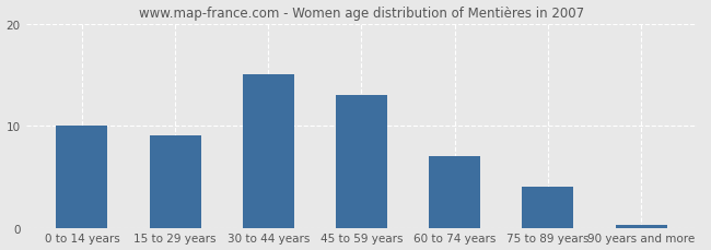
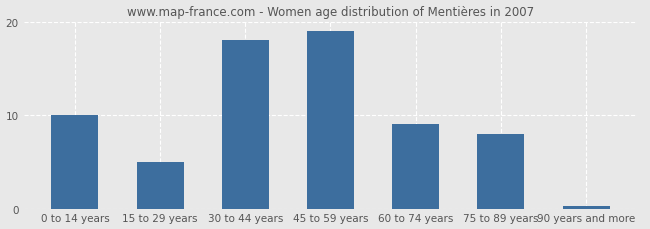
15 to 29 years: 9.0 -> 5.0
30 to 44 years: 15.0 -> 18.0
45 to 59 years: 13.0 -> 19.0
60 to 74 years: 7.0 -> 9.0
75 to 89 years: 4.0 -> 8.0
